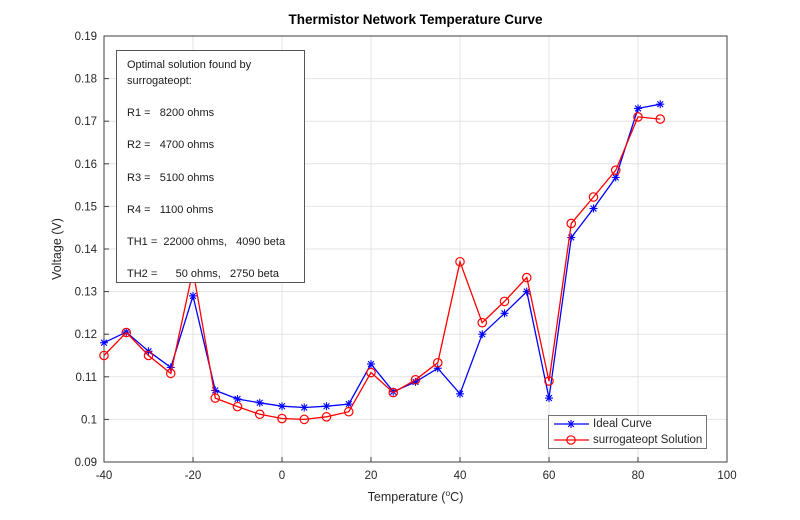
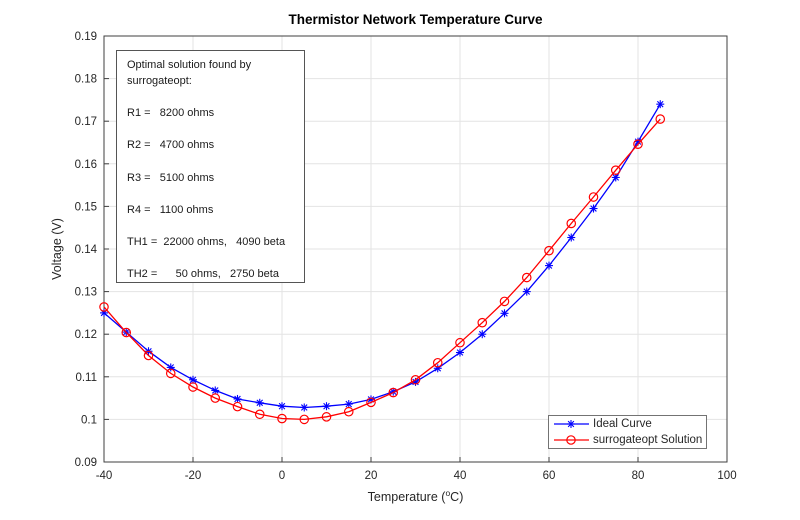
Ideal Curve/-40: 0.118 -> 0.125
surrogateopt Solution/-40: 0.115 -> 0.126
Ideal Curve/-20: 0.129 -> 0.109
surrogateopt Solution/-20: 0.135 -> 0.108
Ideal Curve/20: 0.113 -> 0.105
surrogateopt Solution/20: 0.111 -> 0.104
Ideal Curve/40: 0.106 -> 0.116
surrogateopt Solution/40: 0.137 -> 0.118
Ideal Curve/60: 0.105 -> 0.136
surrogateopt Solution/60: 0.109 -> 0.140
Ideal Curve/80: 0.173 -> 0.165
surrogateopt Solution/80: 0.171 -> 0.165
